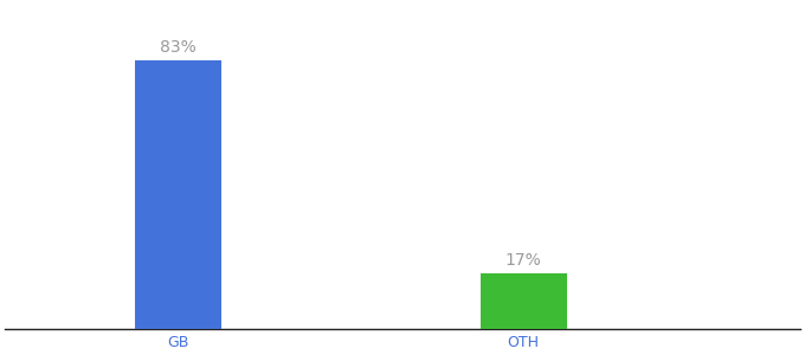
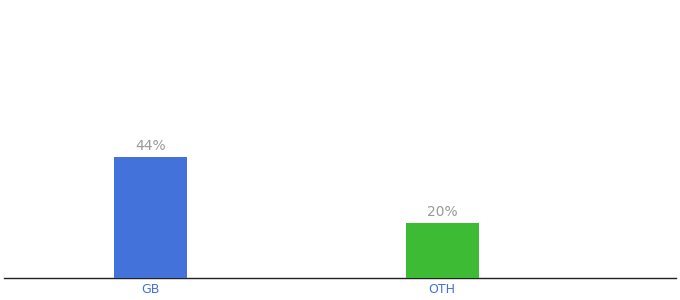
GB: 83% -> 44%
OTH: 17% -> 20%
